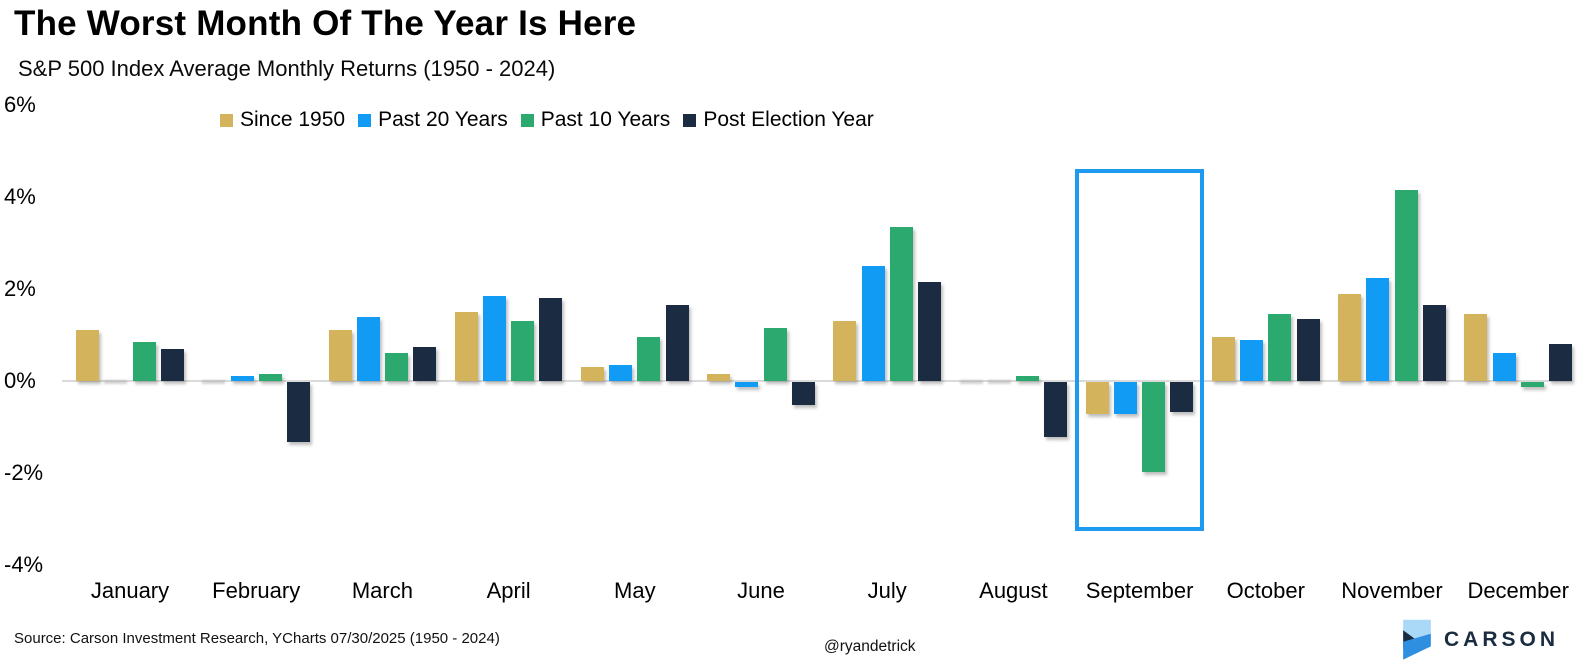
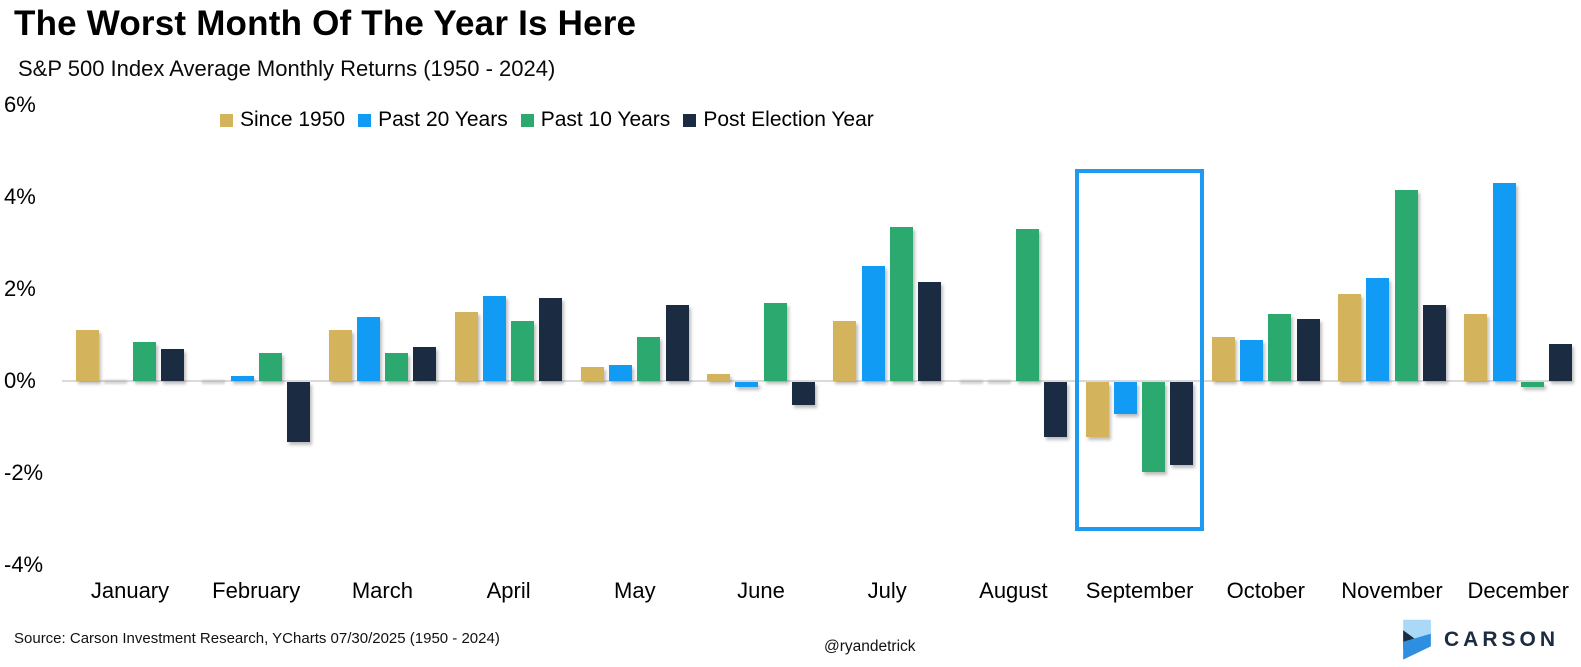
Past 10 Years/February: 0.1% -> 0.6%
Past 10 Years/June: 1.1% -> 1.7%
Past 10 Years/August: 0.1% -> 3.3%
Since 1950/September: -0.7% -> -1.2%
Post Election Year/September: -0.7% -> -1.8%
Past 20 Years/December: 0.6% -> 4.3%
